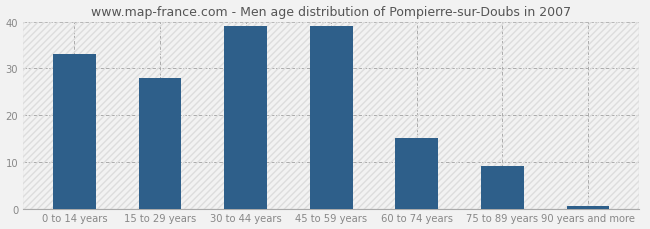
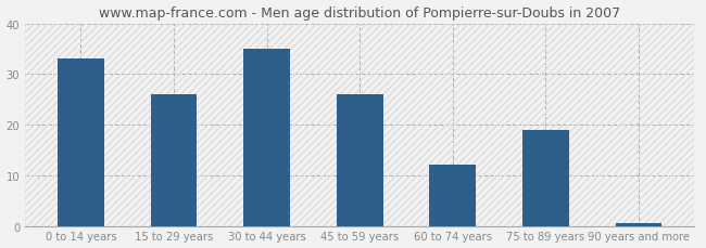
15 to 29 years: 28.0 -> 26.0
30 to 44 years: 39.0 -> 35.0
45 to 59 years: 39.0 -> 26.0
60 to 74 years: 15.0 -> 12.0
75 to 89 years: 9.0 -> 19.0
